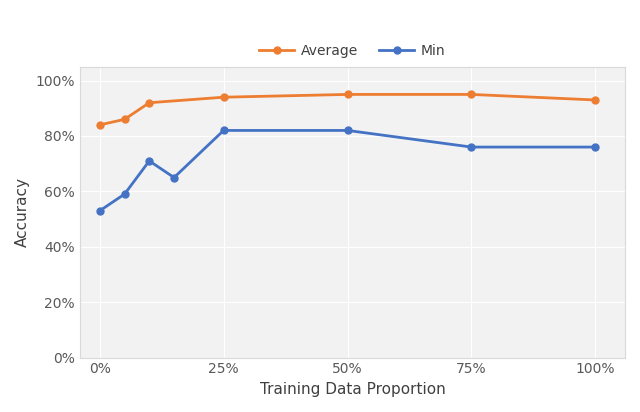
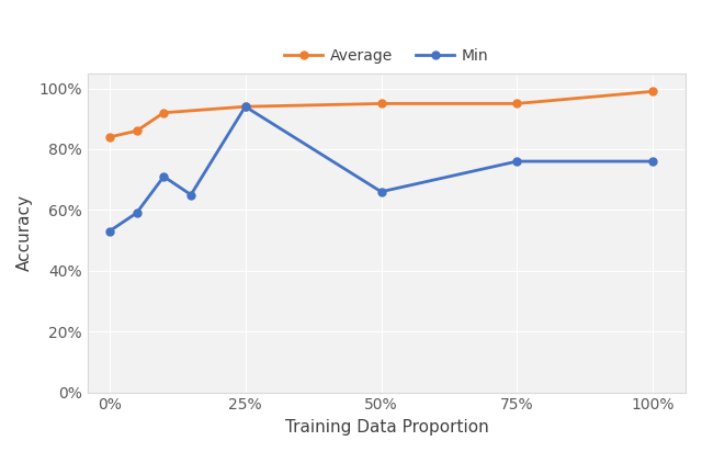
Min/25%: 82% -> 94%
Min/50%: 82% -> 66%
Average/100%: 93% -> 99%
